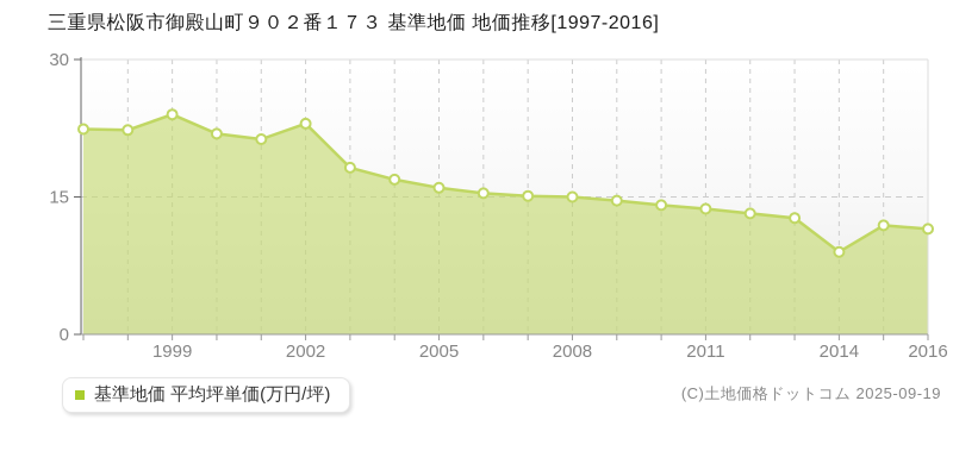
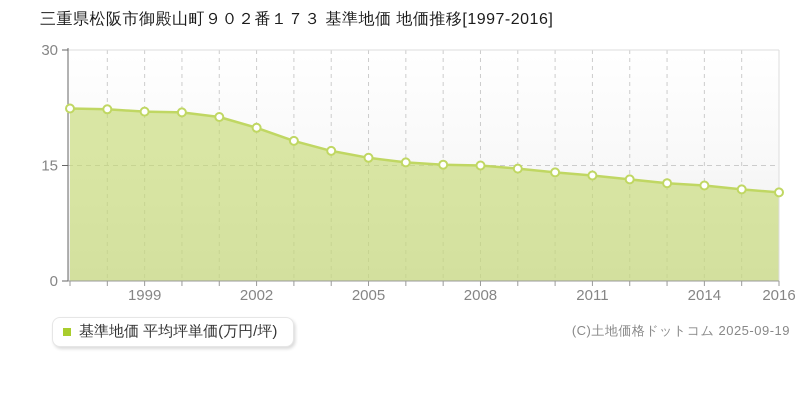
1999: 24 -> 22
2002: 23 -> 20
2014: 9 -> 12
